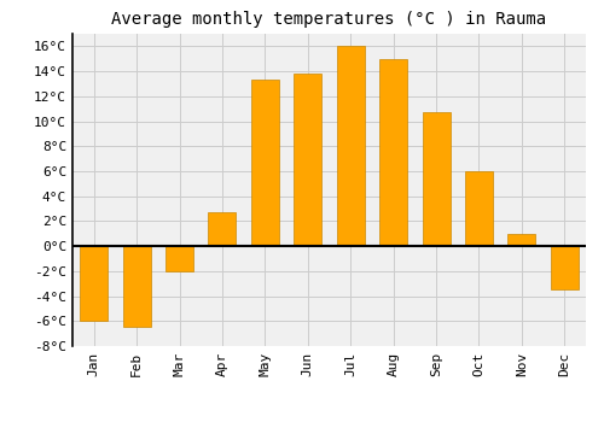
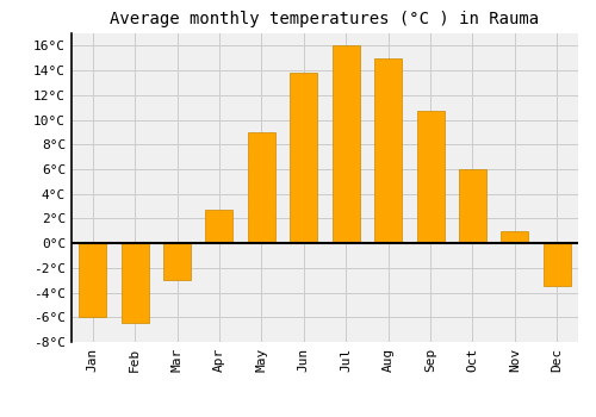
Mar: -2.0°C -> -3.0°C
May: 13.3°C -> 9.0°C
